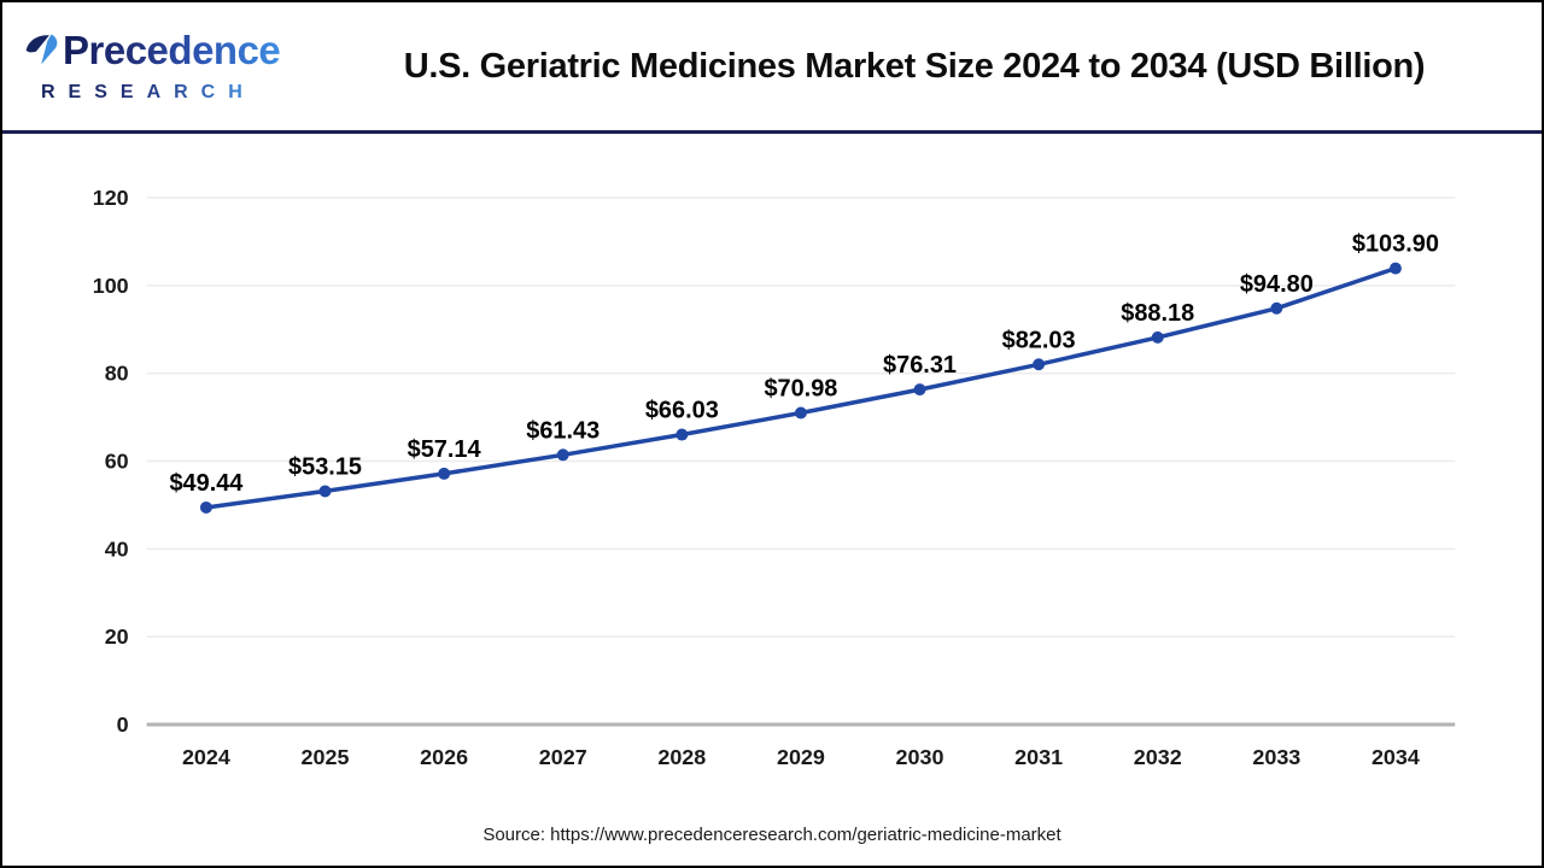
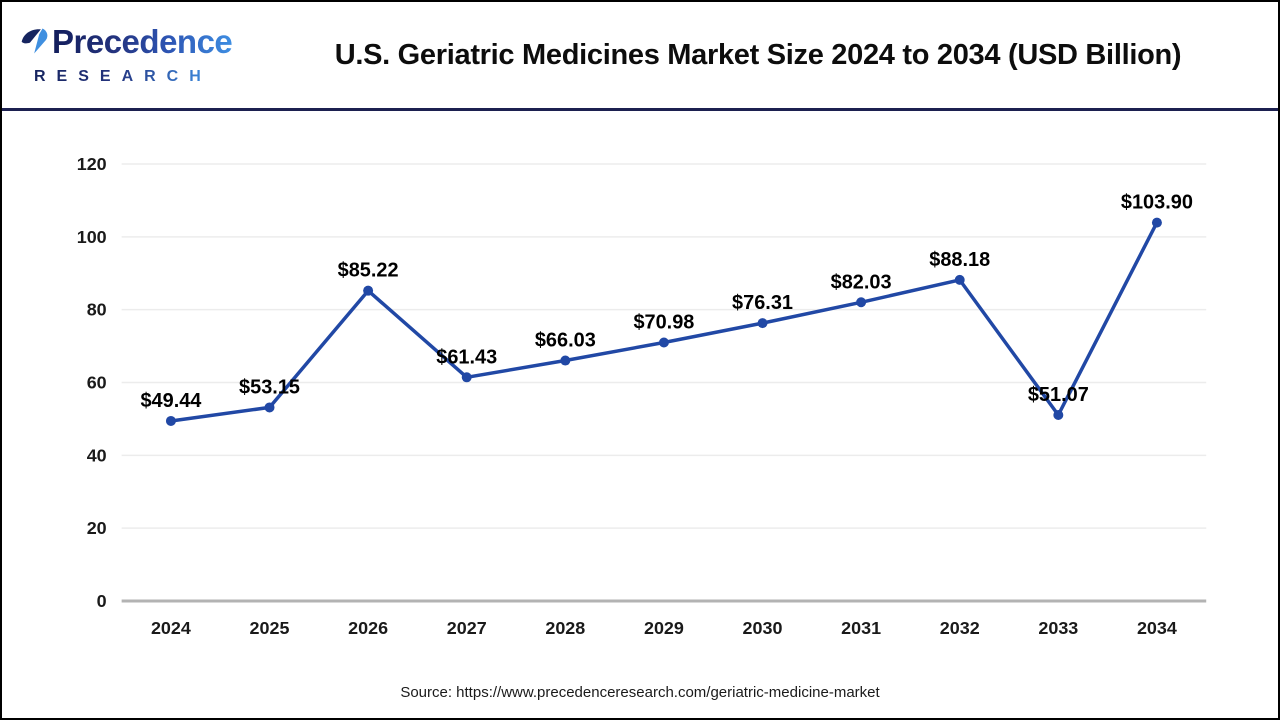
2026: $57.14 -> $85.22
2033: $94.80 -> $51.07
